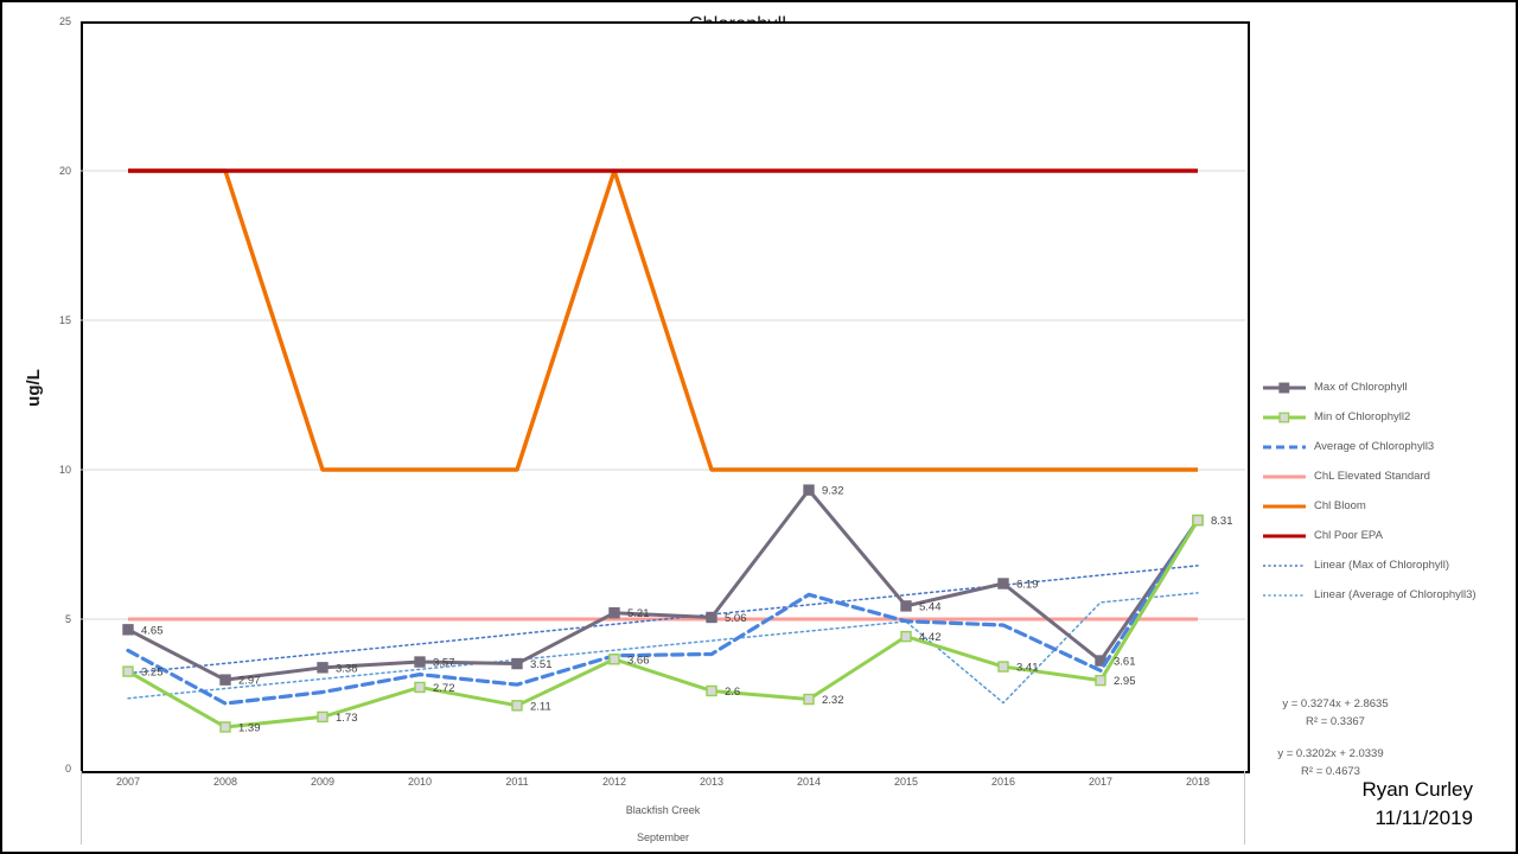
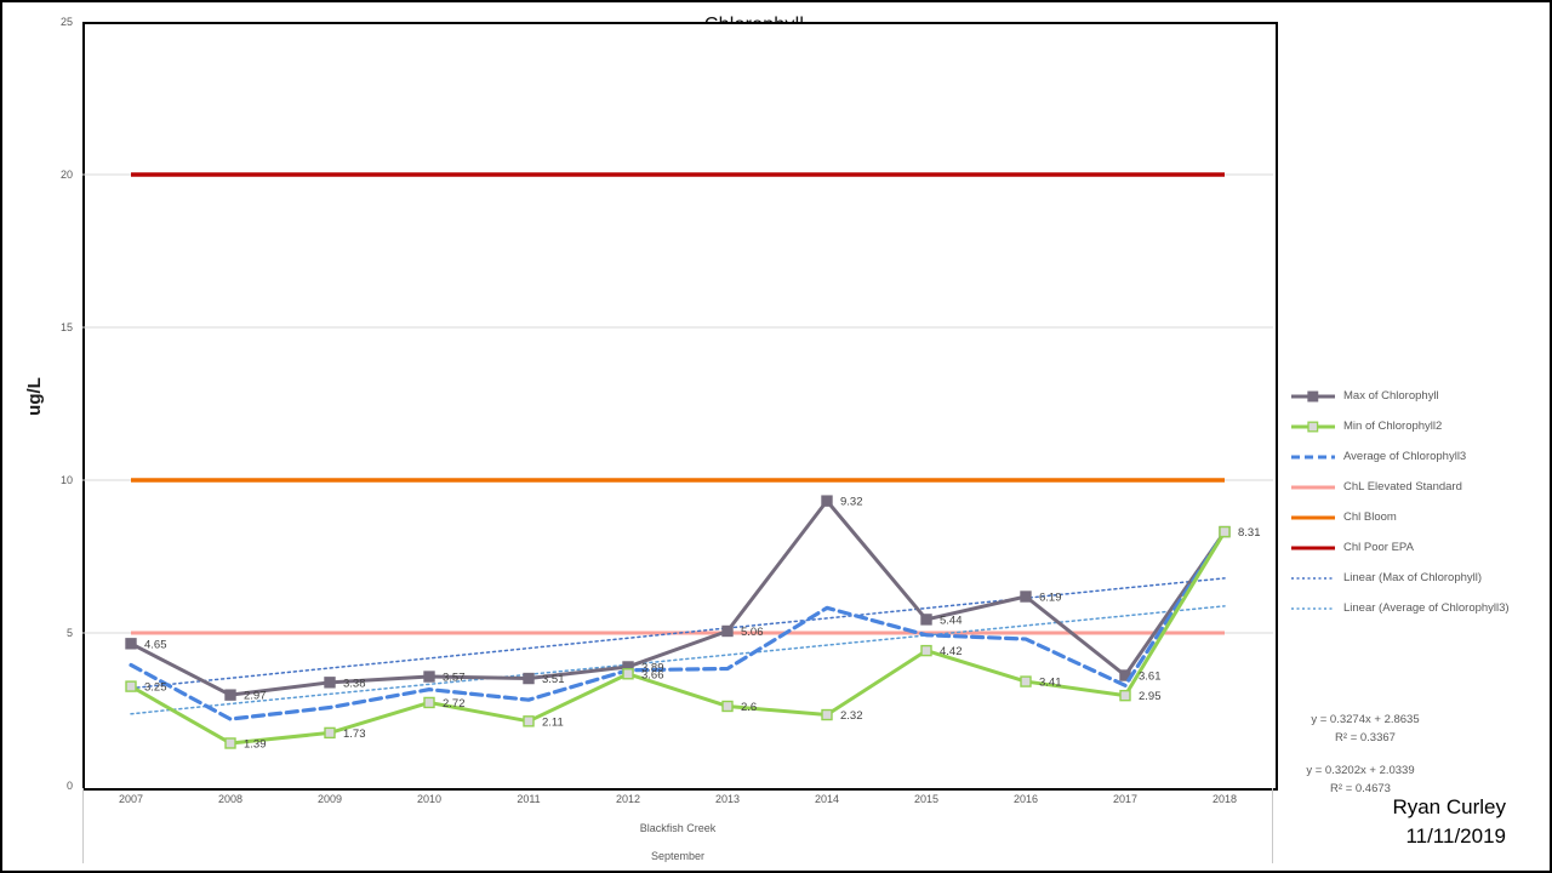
Chl Bloom/2007: 20 -> 10
Chl Bloom/2008: 20 -> 10
Max of Chlorophyll/2012: 5.21 -> 3.89
Chl Bloom/2012: 20 -> 10
Linear (Average of Chlorophyll3)/2016: 2.2 -> 5.2
